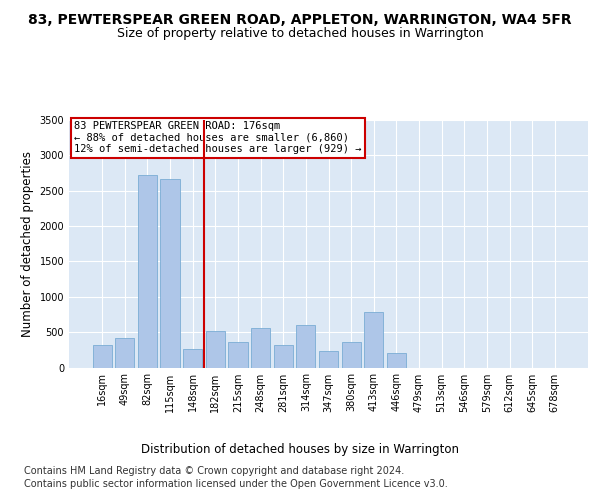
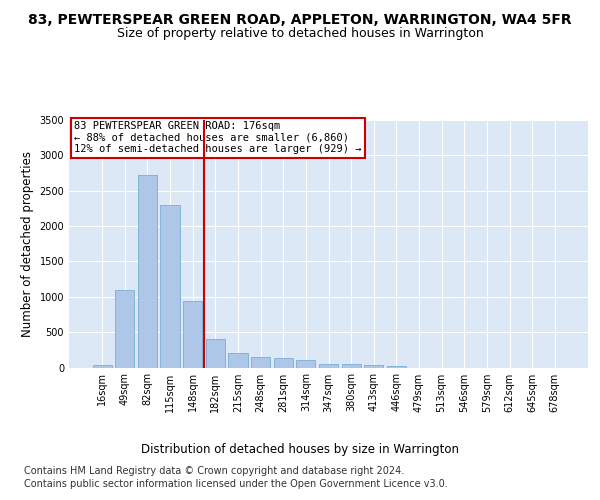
16sqm: 320 -> 30
49sqm: 420 -> 1090
115sqm: 2660 -> 2300
148sqm: 260 -> 940
182sqm: 520 -> 400
215sqm: 360 -> 210
248sqm: 560 -> 160
281sqm: 320 -> 140
314sqm: 600 -> 100
347sqm: 240 -> 60
380sqm: 360 -> 50
413sqm: 780 -> 40
446sqm: 200 -> 20
